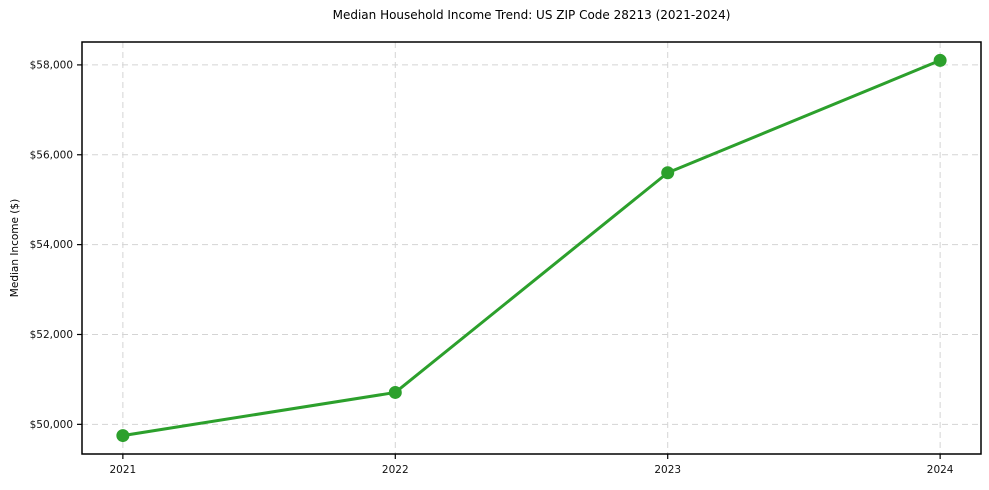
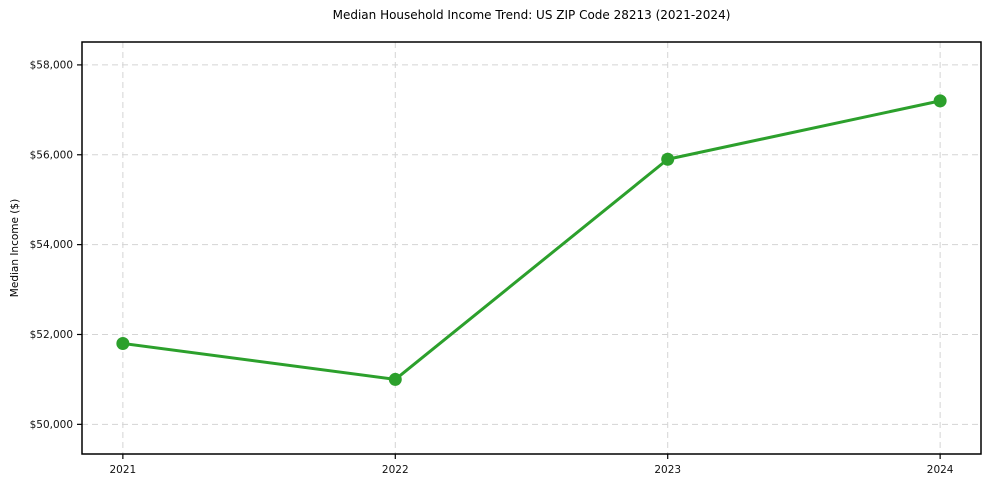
2021: $49800 -> $51800
2022: $50700 -> $51000
2023: $55600 -> $55900
2024: $58100 -> $57200
